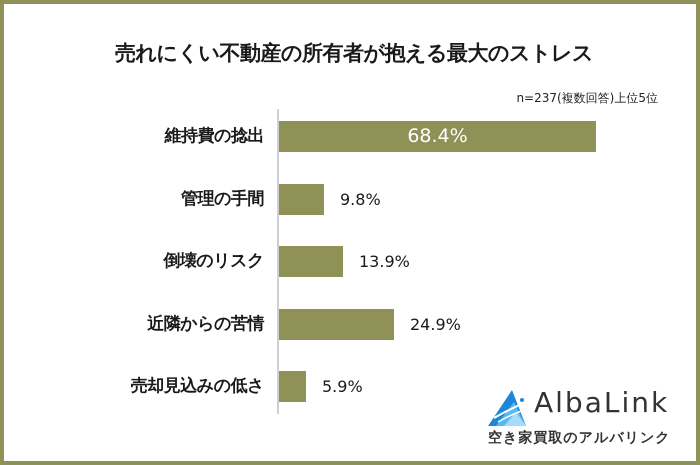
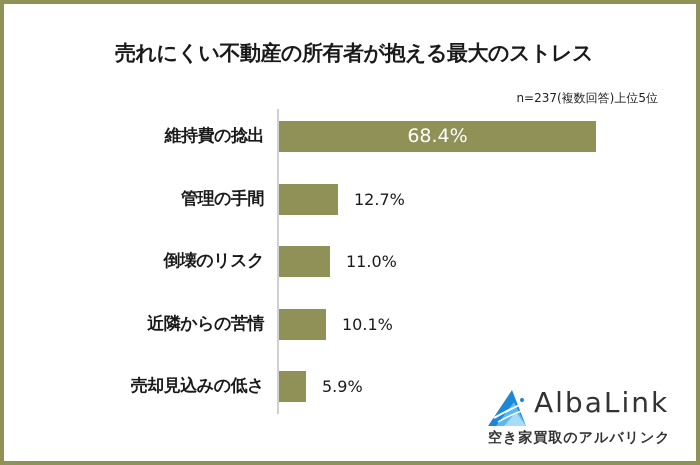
管理の手間: 9.8% -> 12.7%
倒壊のリスク: 13.9% -> 11.0%
近隣からの苦情: 24.9% -> 10.1%
